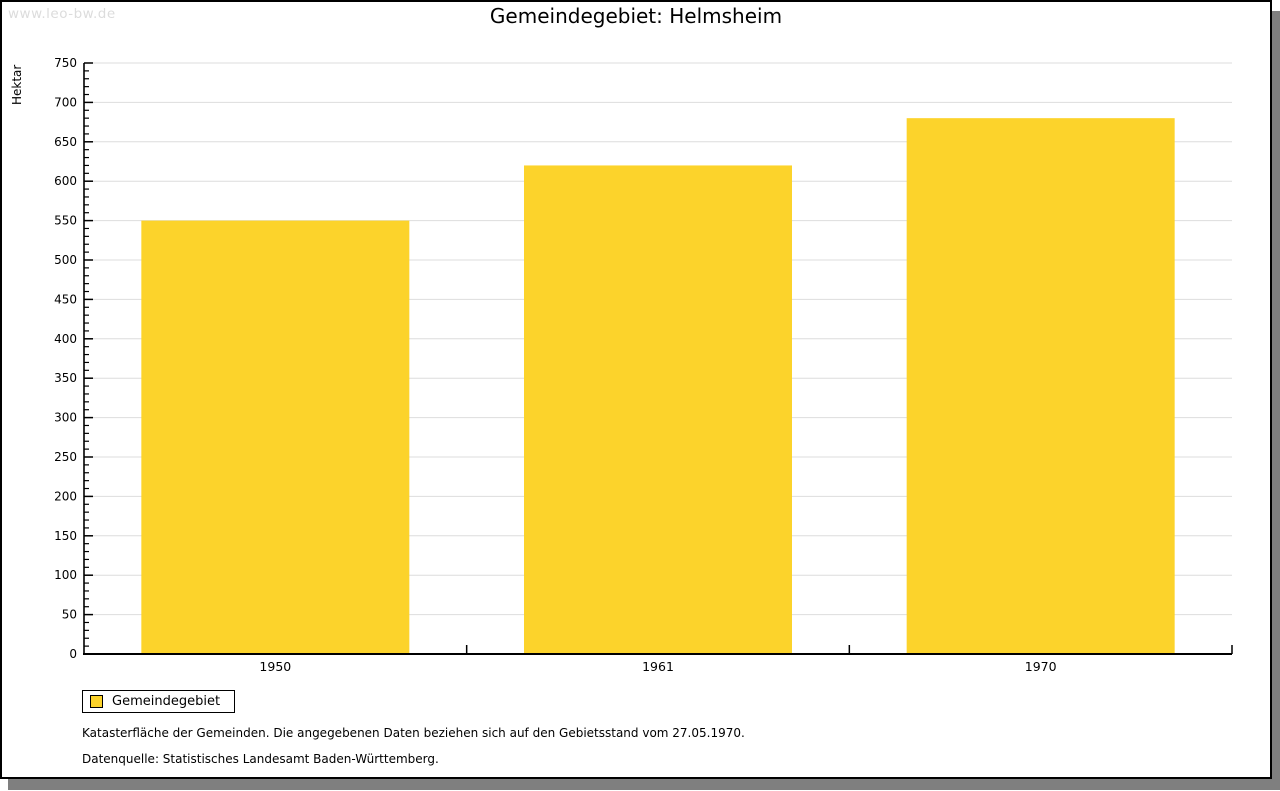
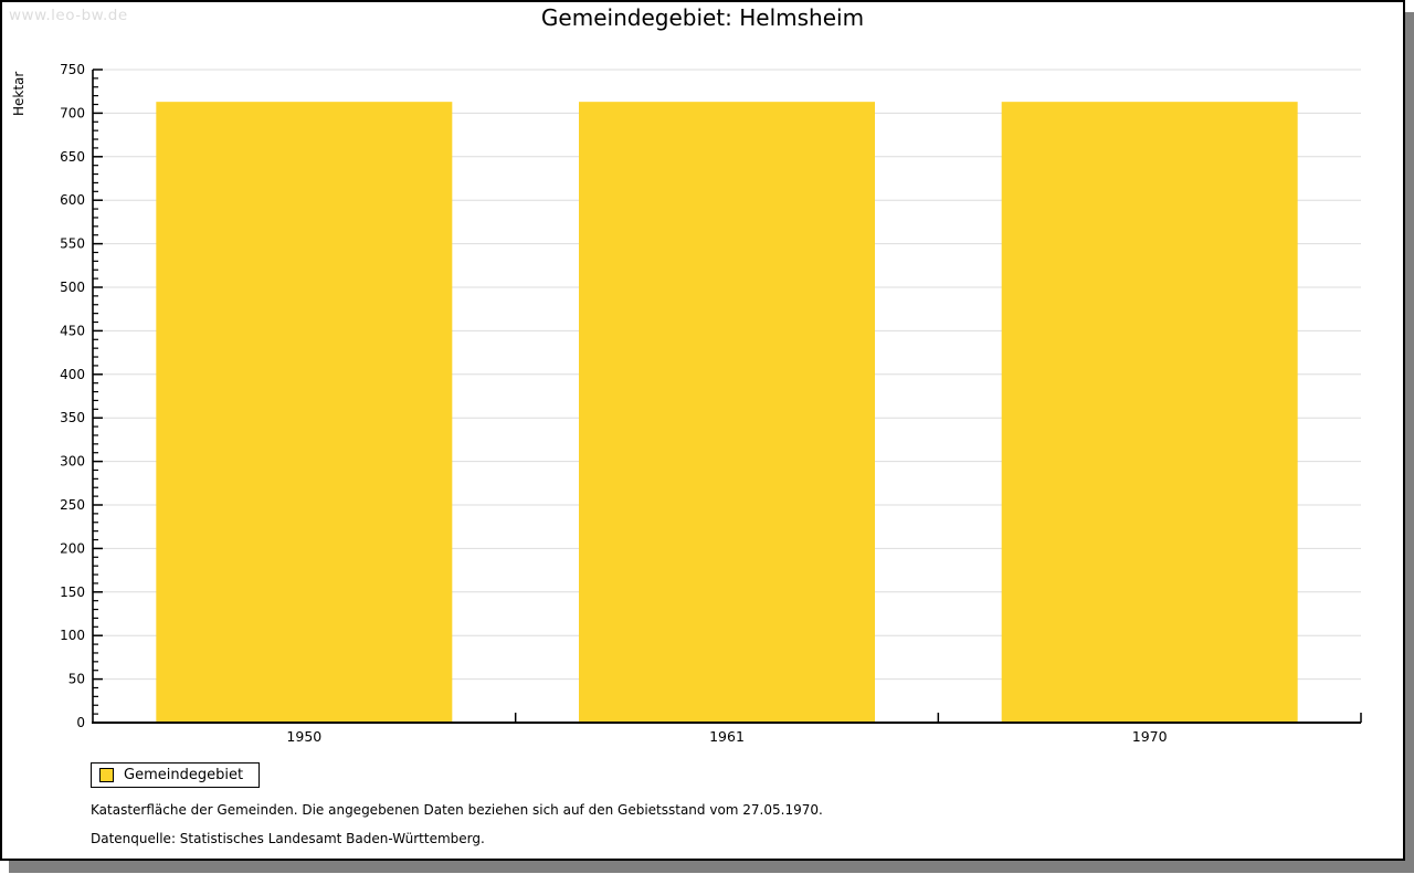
1950: 550 -> 710
1961: 620 -> 710
1970: 680 -> 710
